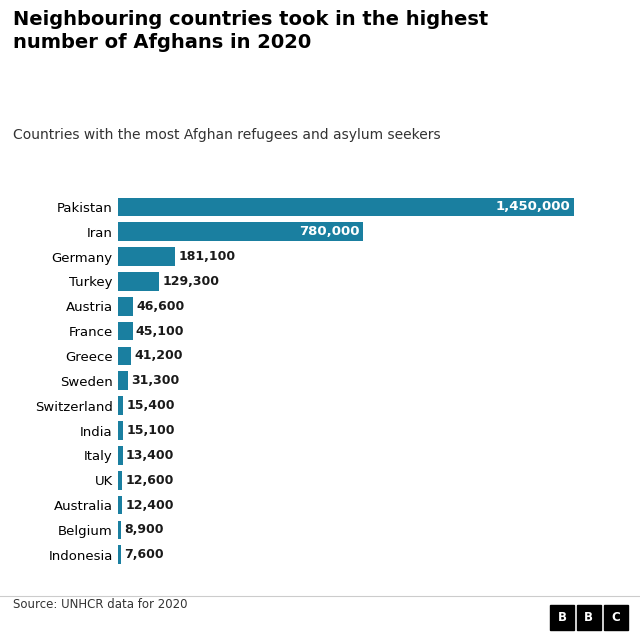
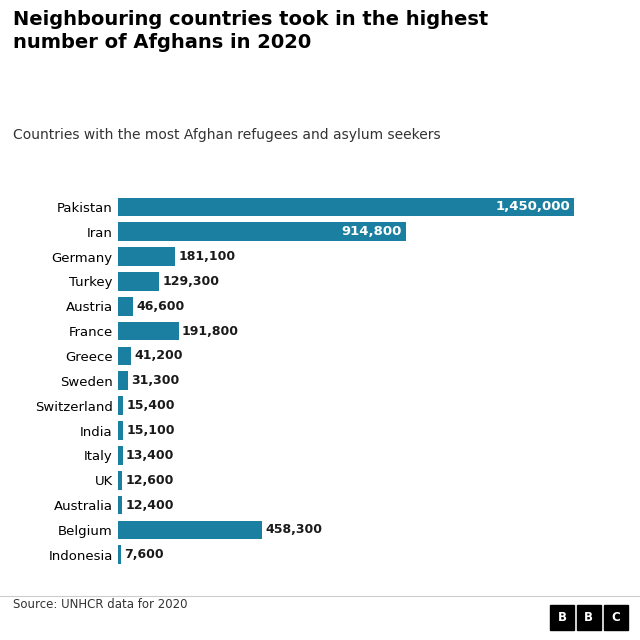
Iran: 780,000 -> 914,800
France: 45,100 -> 191,800
Belgium: 8,900 -> 458,300
